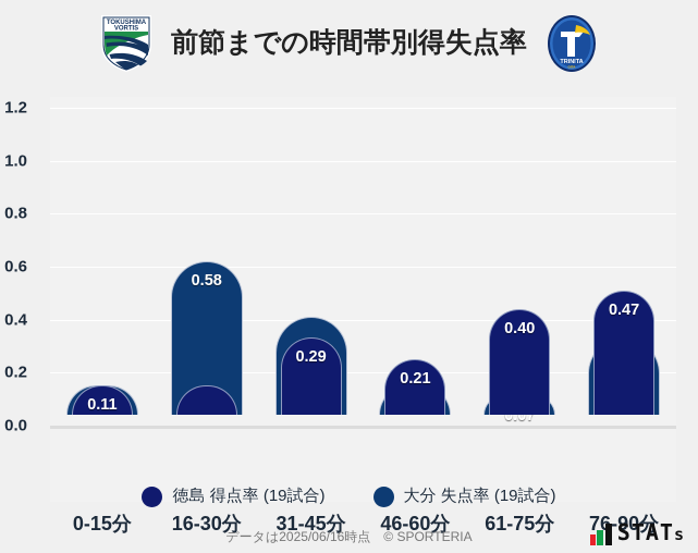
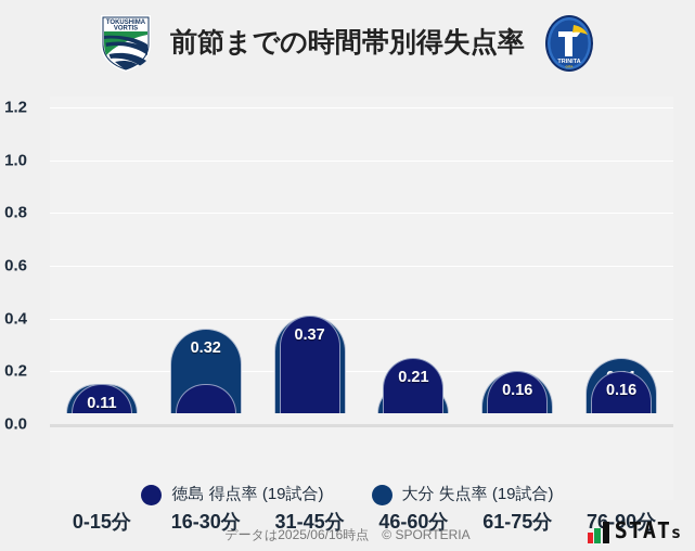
大分 失点率 (19試合)/16-30分: 0.58 -> 0.32
徳島 得点率 (19試合)/31-45分: 0.29 -> 0.37
徳島 得点率 (19試合)/61-75分: 0.40 -> 0.16
大分 失点率 (19試合)/61-75分: 0.07 -> 0.16
徳島 得点率 (19試合)/76-90分: 0.47 -> 0.16
大分 失点率 (19試合)/76-90分: 0.29 -> 0.21
